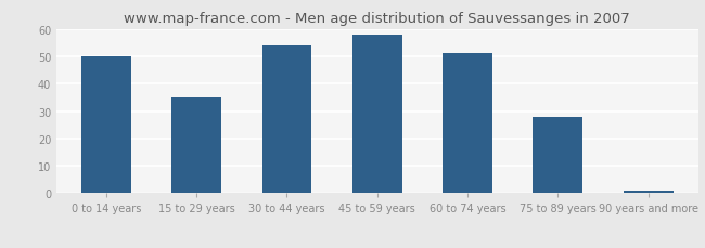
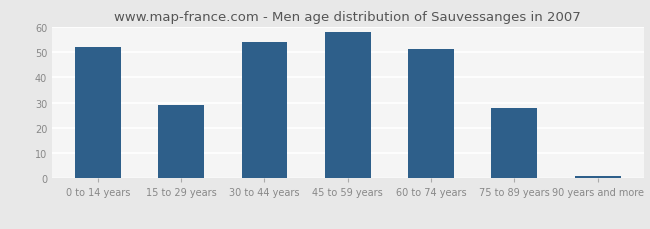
0 to 14 years: 50 -> 52
15 to 29 years: 35 -> 29
